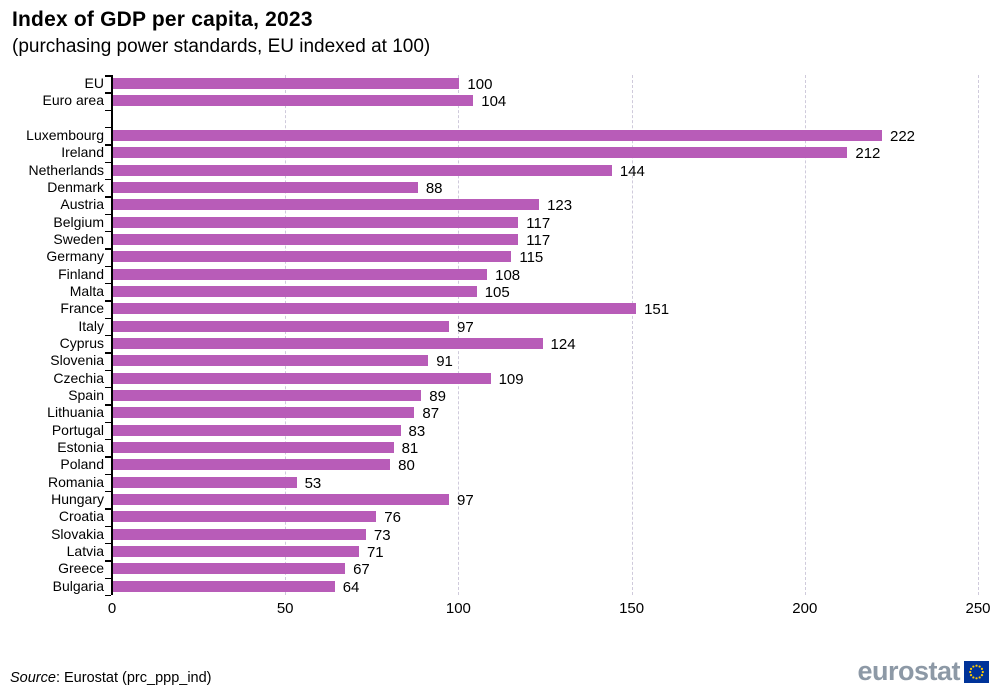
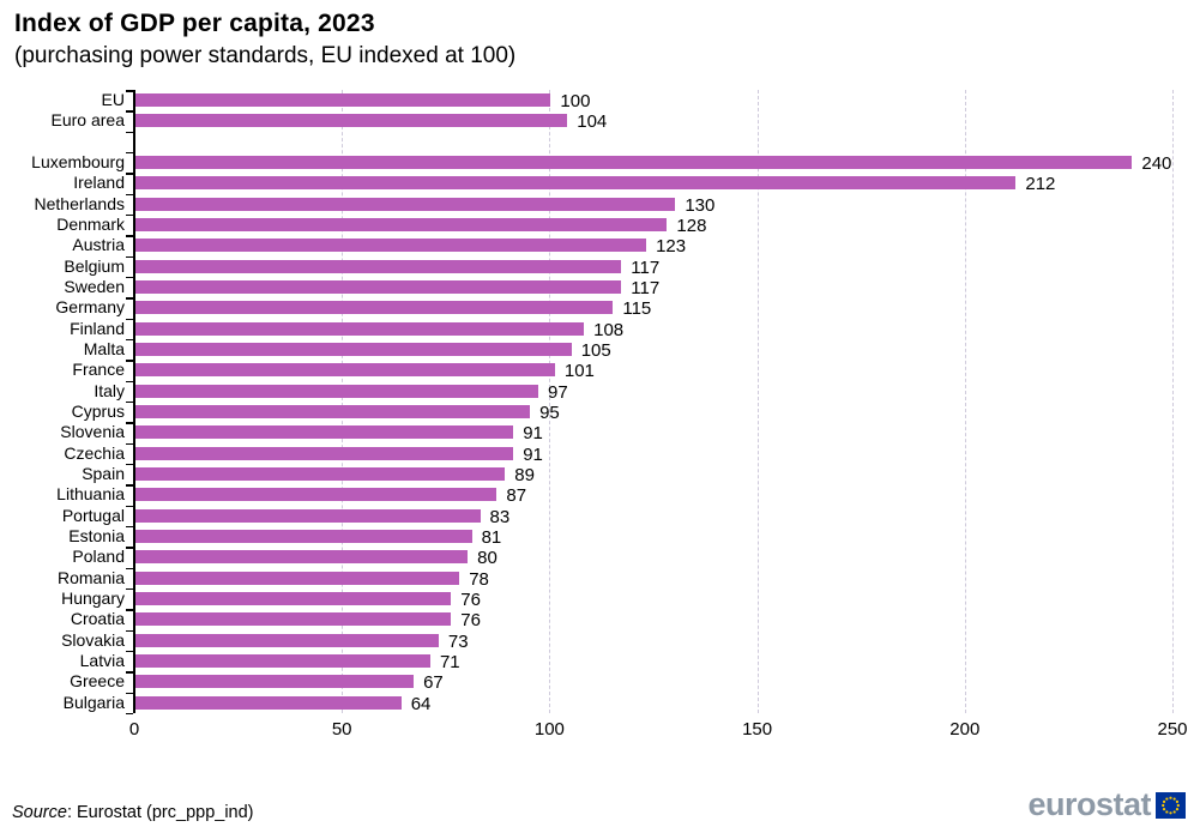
Luxembourg: 222 -> 240
Netherlands: 144 -> 130
Denmark: 88 -> 128
France: 151 -> 101
Cyprus: 124 -> 95
Czechia: 109 -> 91
Romania: 53 -> 78
Hungary: 97 -> 76
